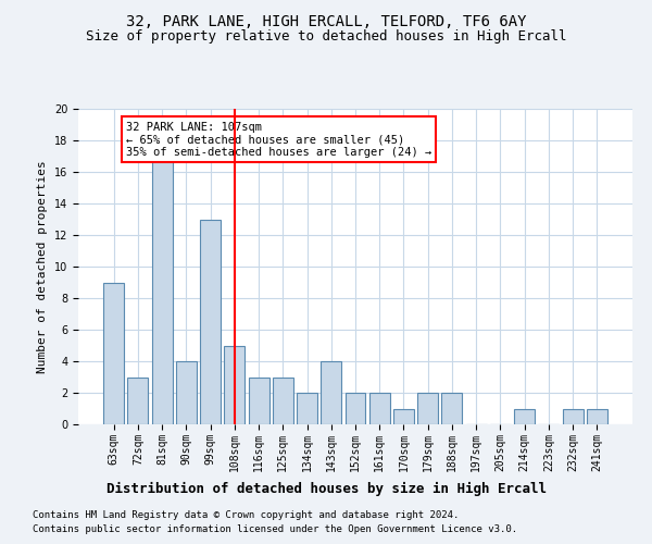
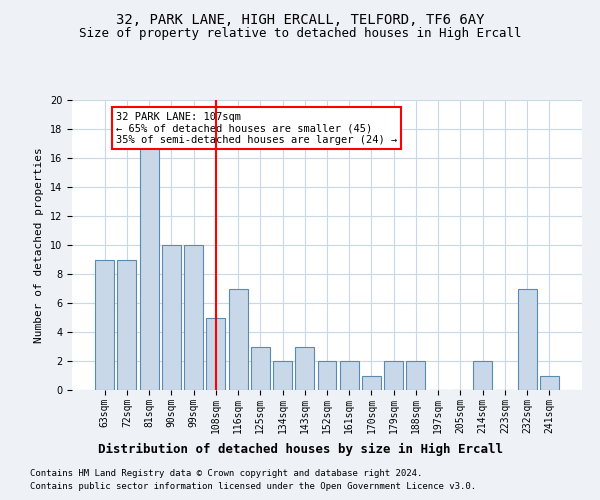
72sqm: 3 -> 9
90sqm: 4 -> 10
99sqm: 13 -> 10
116sqm: 3 -> 7
143sqm: 4 -> 3
214sqm: 1 -> 2
232sqm: 1 -> 7
